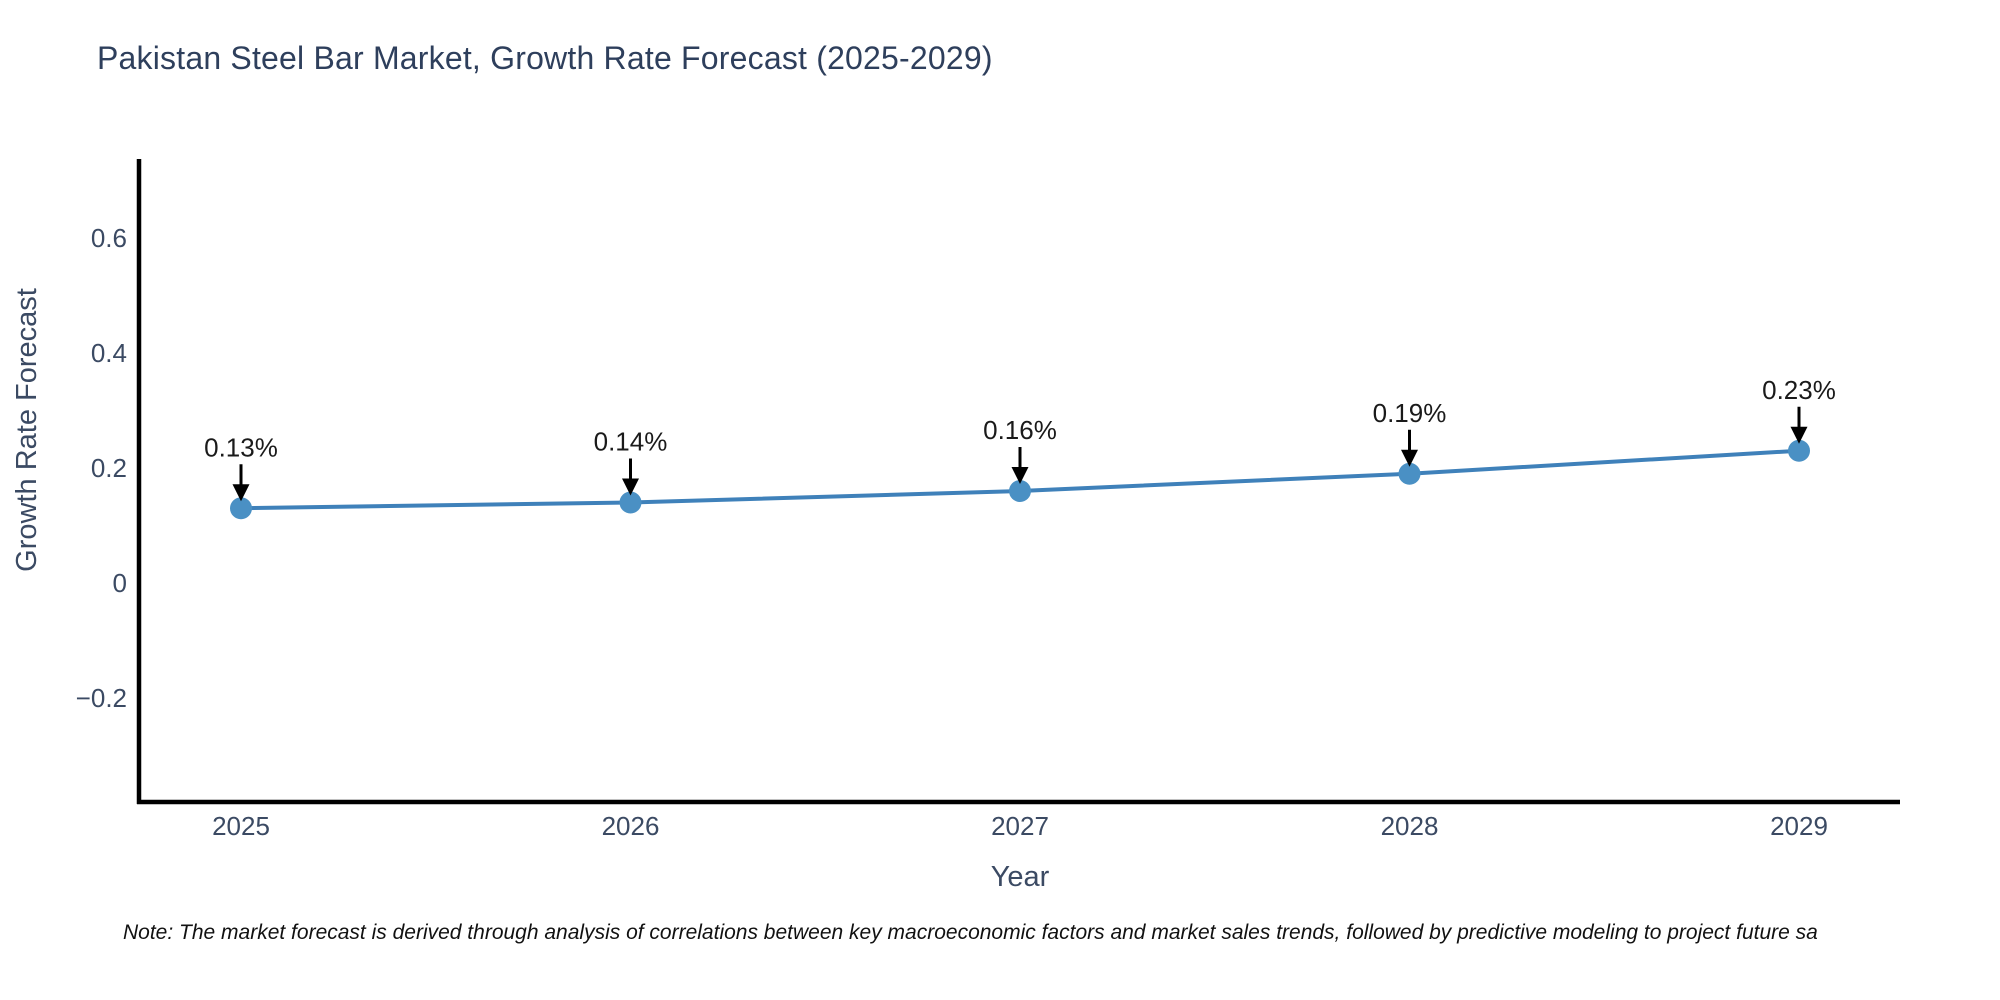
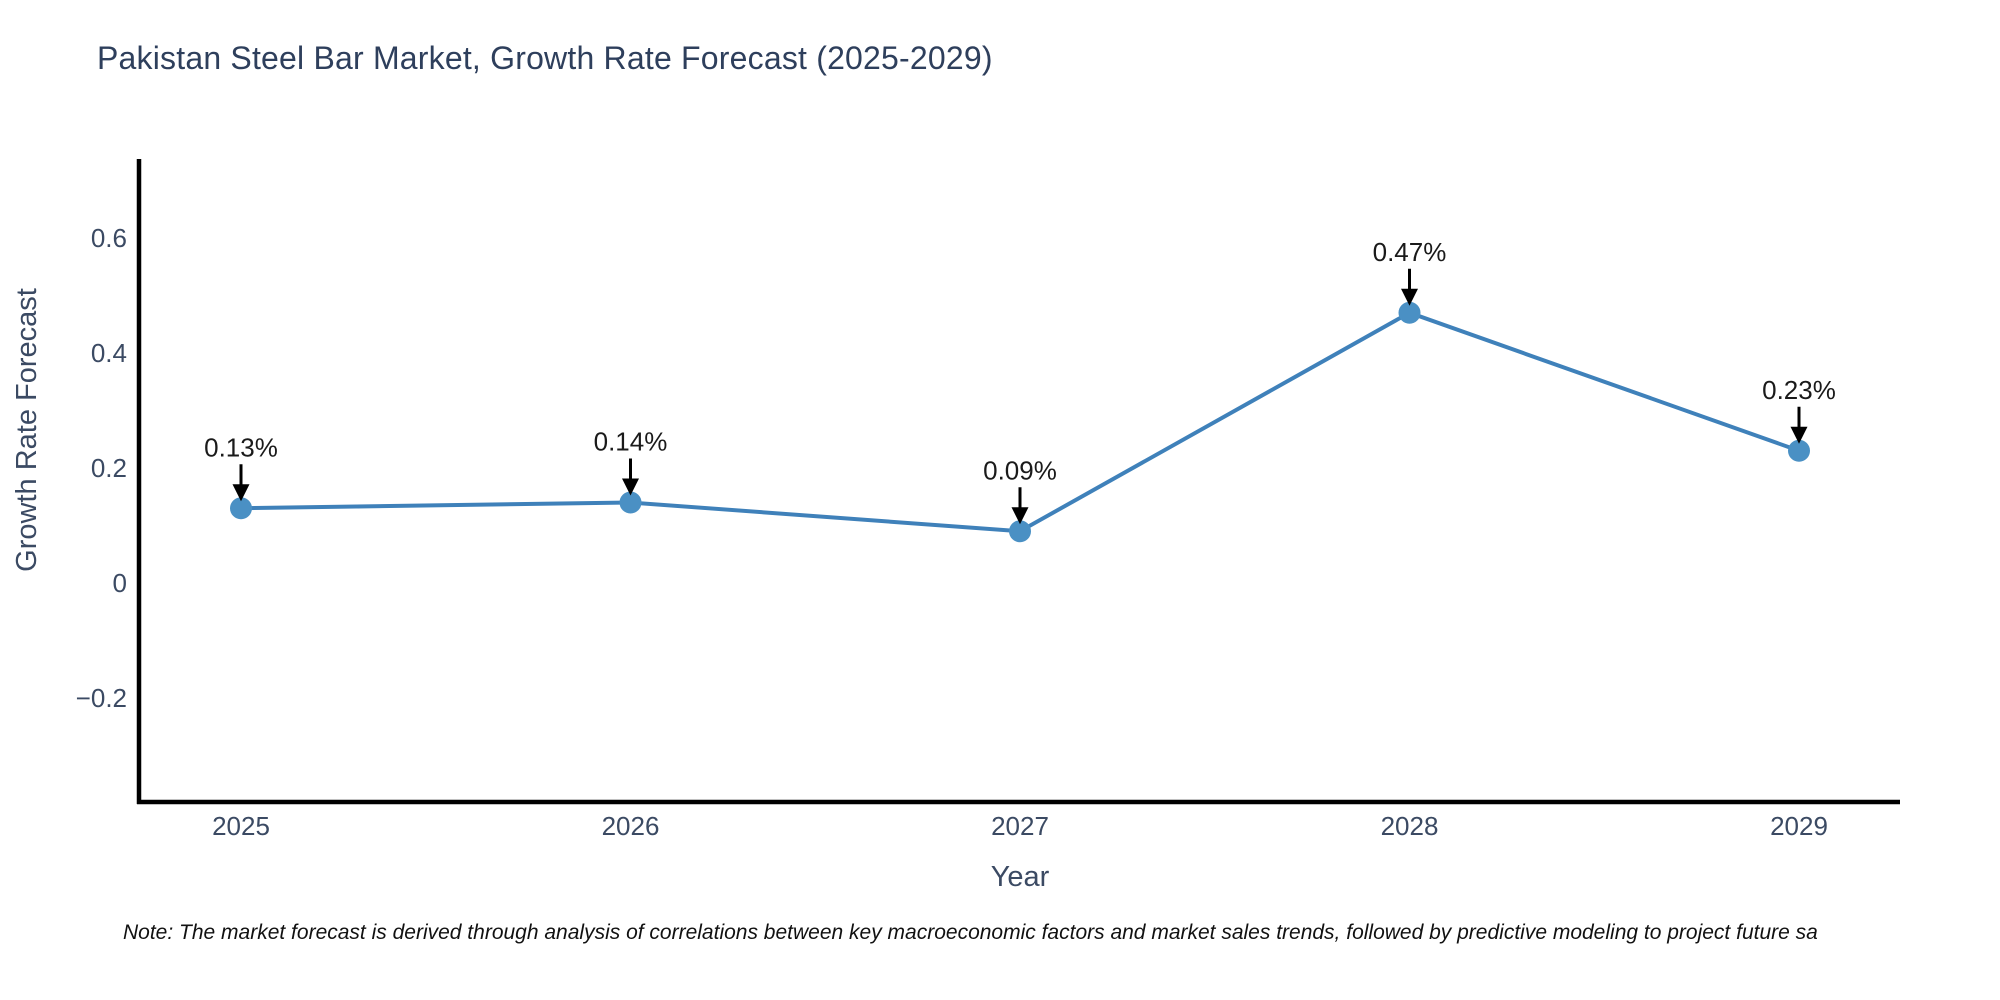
2027: 0.16% -> 0.09%
2028: 0.19% -> 0.47%
